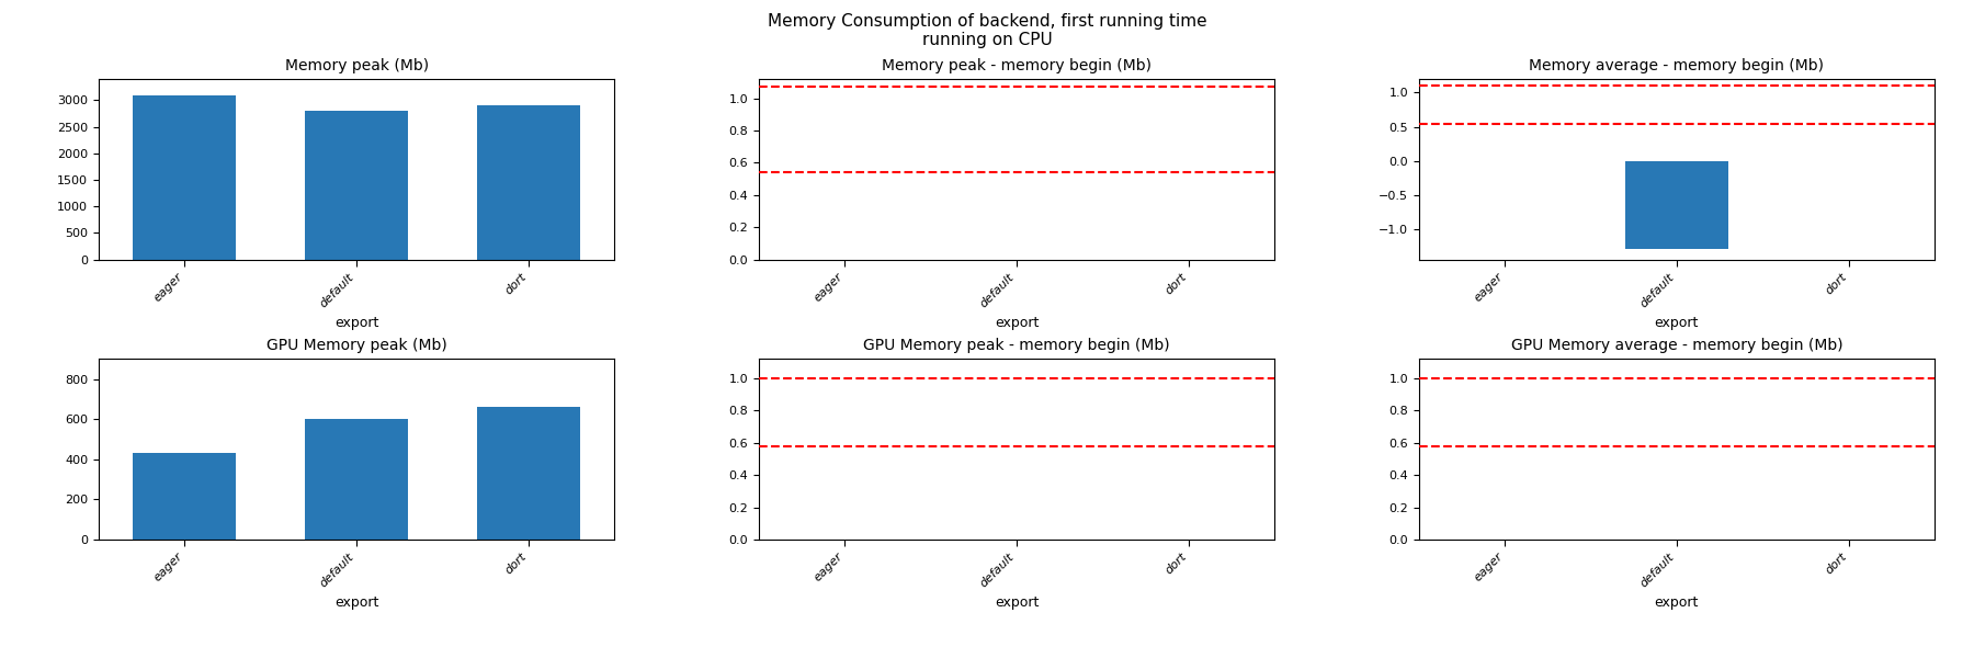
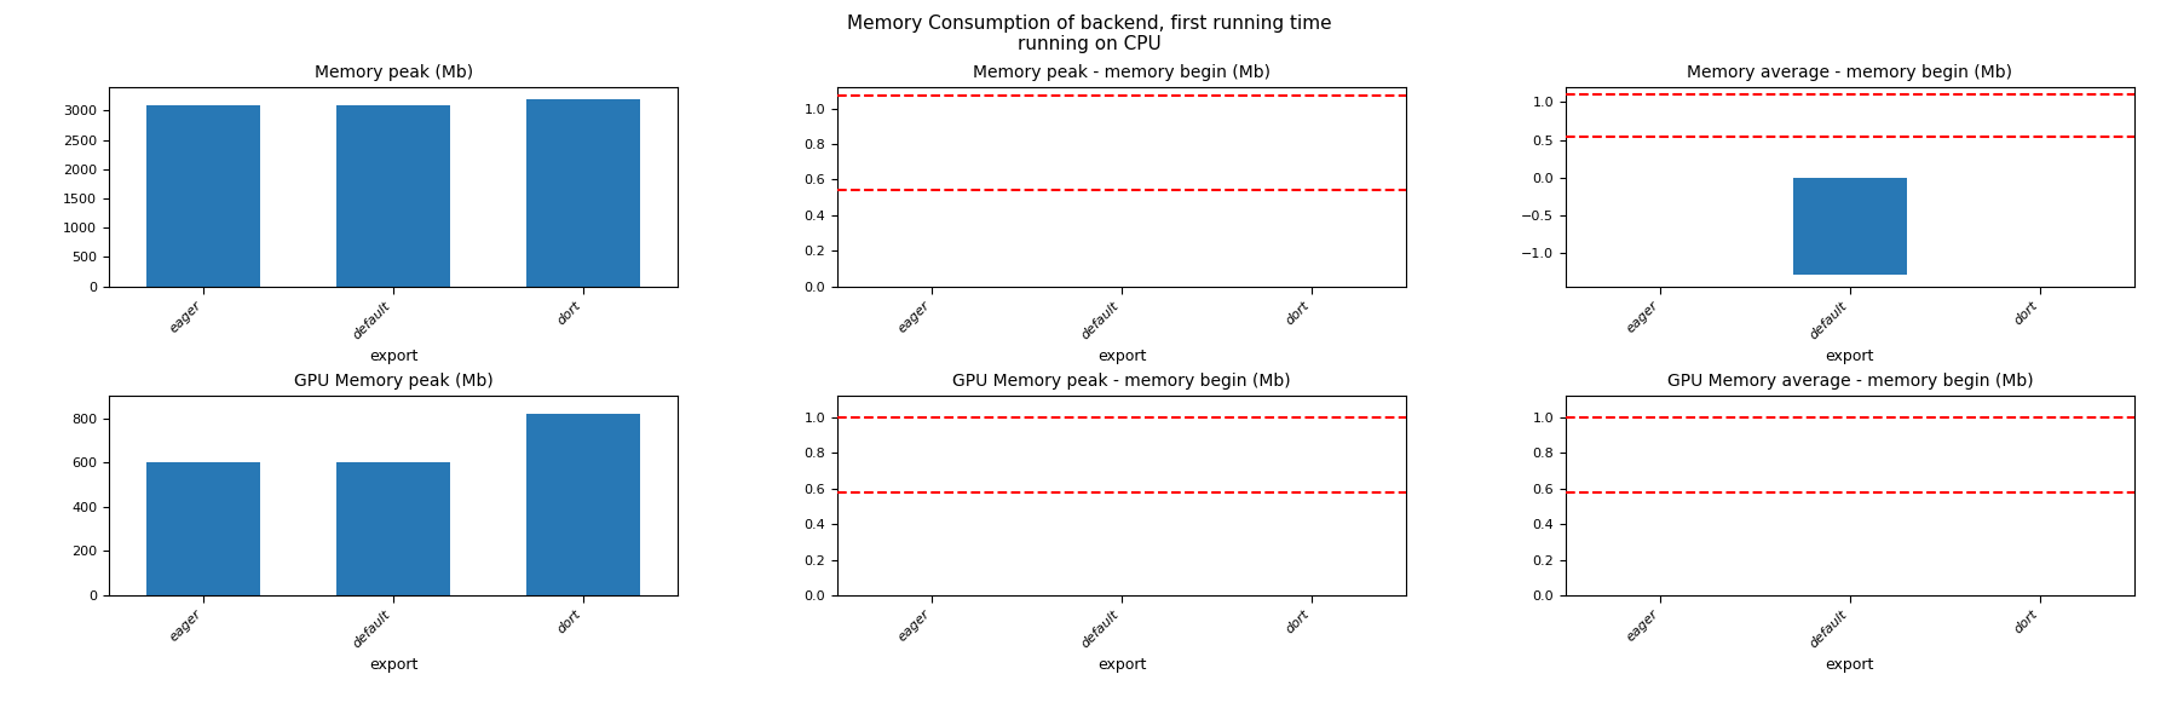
Memory peak (Mb)/default: 2800 -> 3100
Memory peak (Mb)/dort: 2900 -> 3200
GPU Memory peak (Mb)/eager: 430 -> 600
GPU Memory peak (Mb)/dort: 660 -> 820
